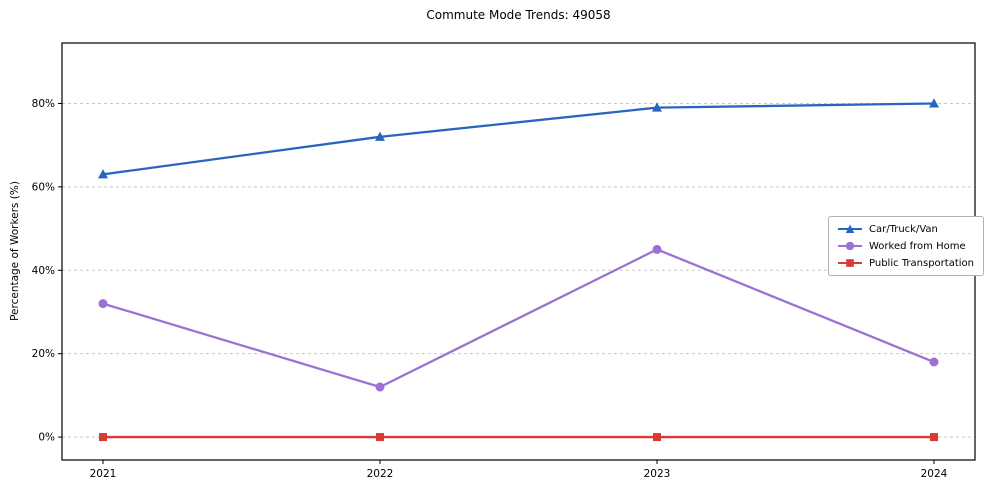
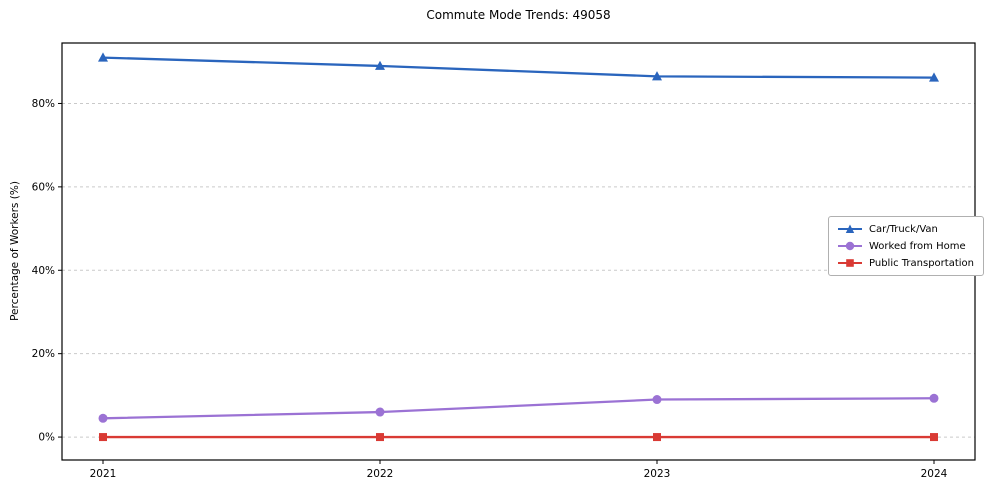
Car/Truck/Van/2021: 63% -> 91%
Worked from Home/2021: 32% -> 4%
Car/Truck/Van/2022: 72% -> 89%
Worked from Home/2022: 12% -> 6%
Car/Truck/Van/2023: 79% -> 86%
Worked from Home/2023: 45% -> 9%
Car/Truck/Van/2024: 80% -> 86%
Worked from Home/2024: 18% -> 9%
